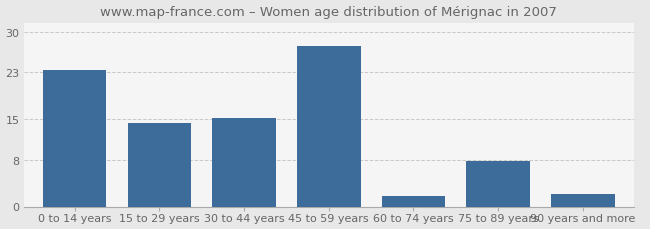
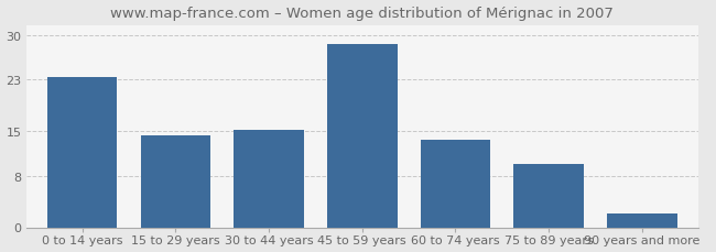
45 to 59 years: 27.6 -> 28.6
60 to 74 years: 1.8 -> 13.7
75 to 89 years: 7.8 -> 9.8
